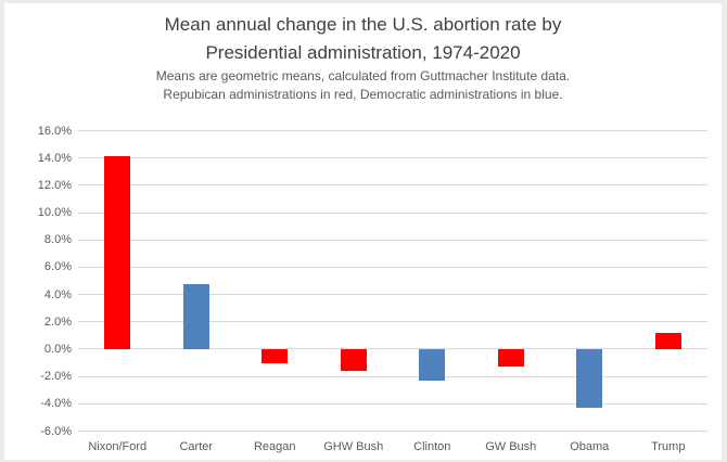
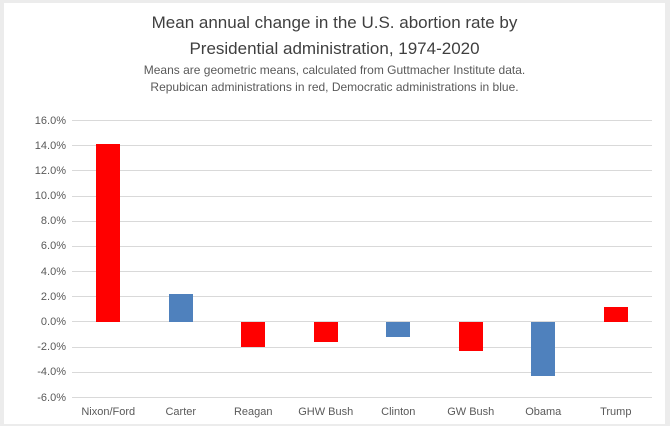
Carter: 4.8% -> 2.2%
Reagan: -1.0% -> -2.0%
Clinton: -2.3% -> -1.2%
GW Bush: -1.3% -> -2.3%
